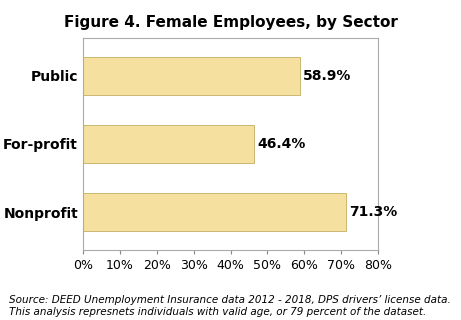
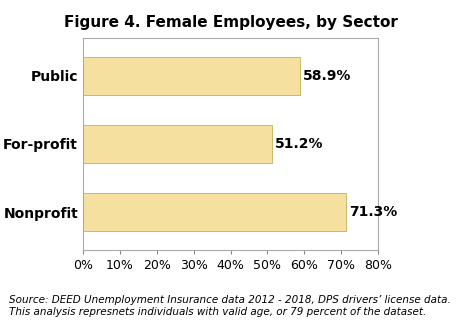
For-profit: 46.4% -> 51.2%
